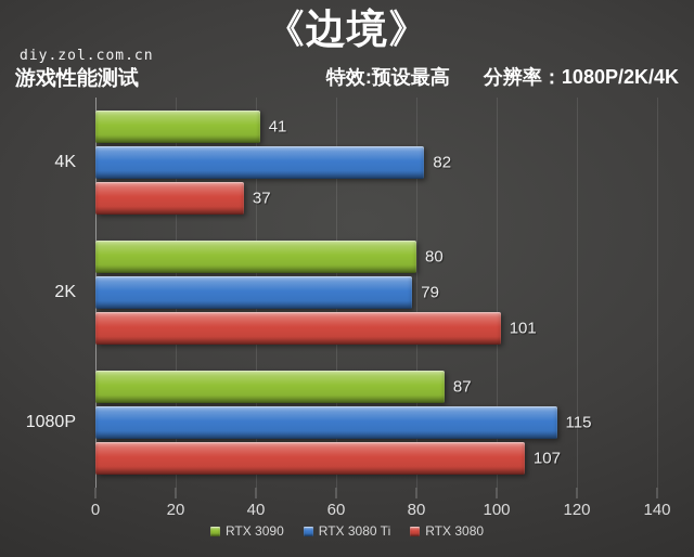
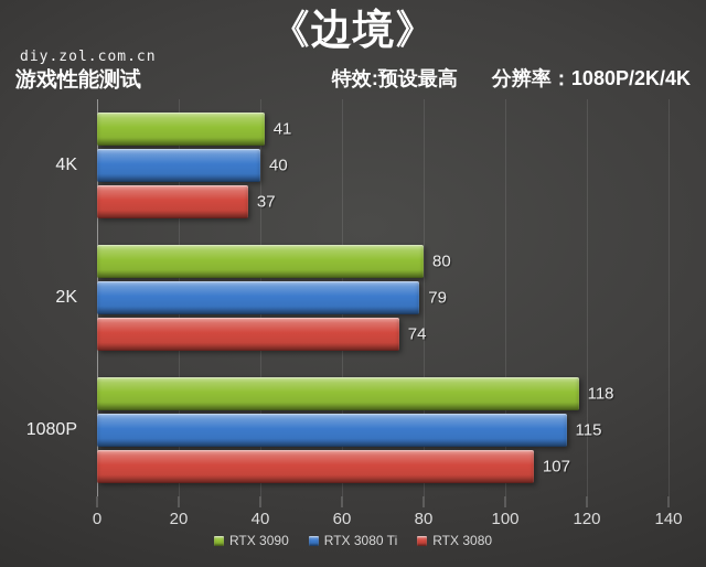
RTX 3080 Ti/4K: 82 -> 40
RTX 3080/2K: 101 -> 74
RTX 3090/1080P: 87 -> 118
